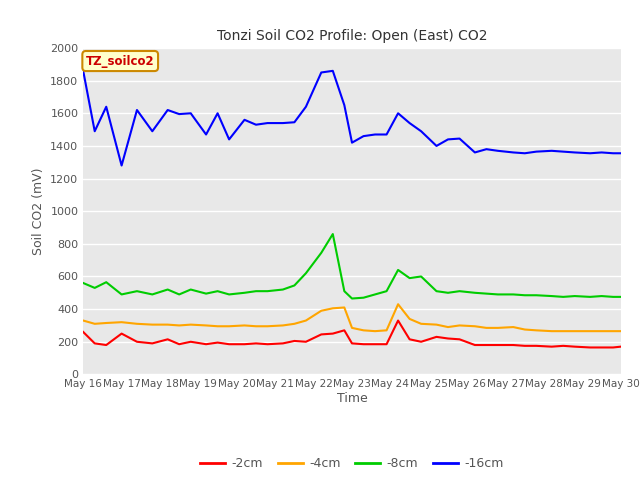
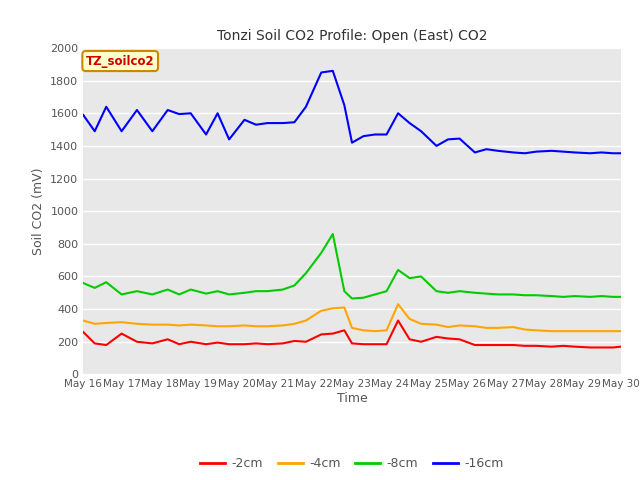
-16cm/May 16: 1860 -> 1590
-16cm/May 17: 1280 -> 1490
